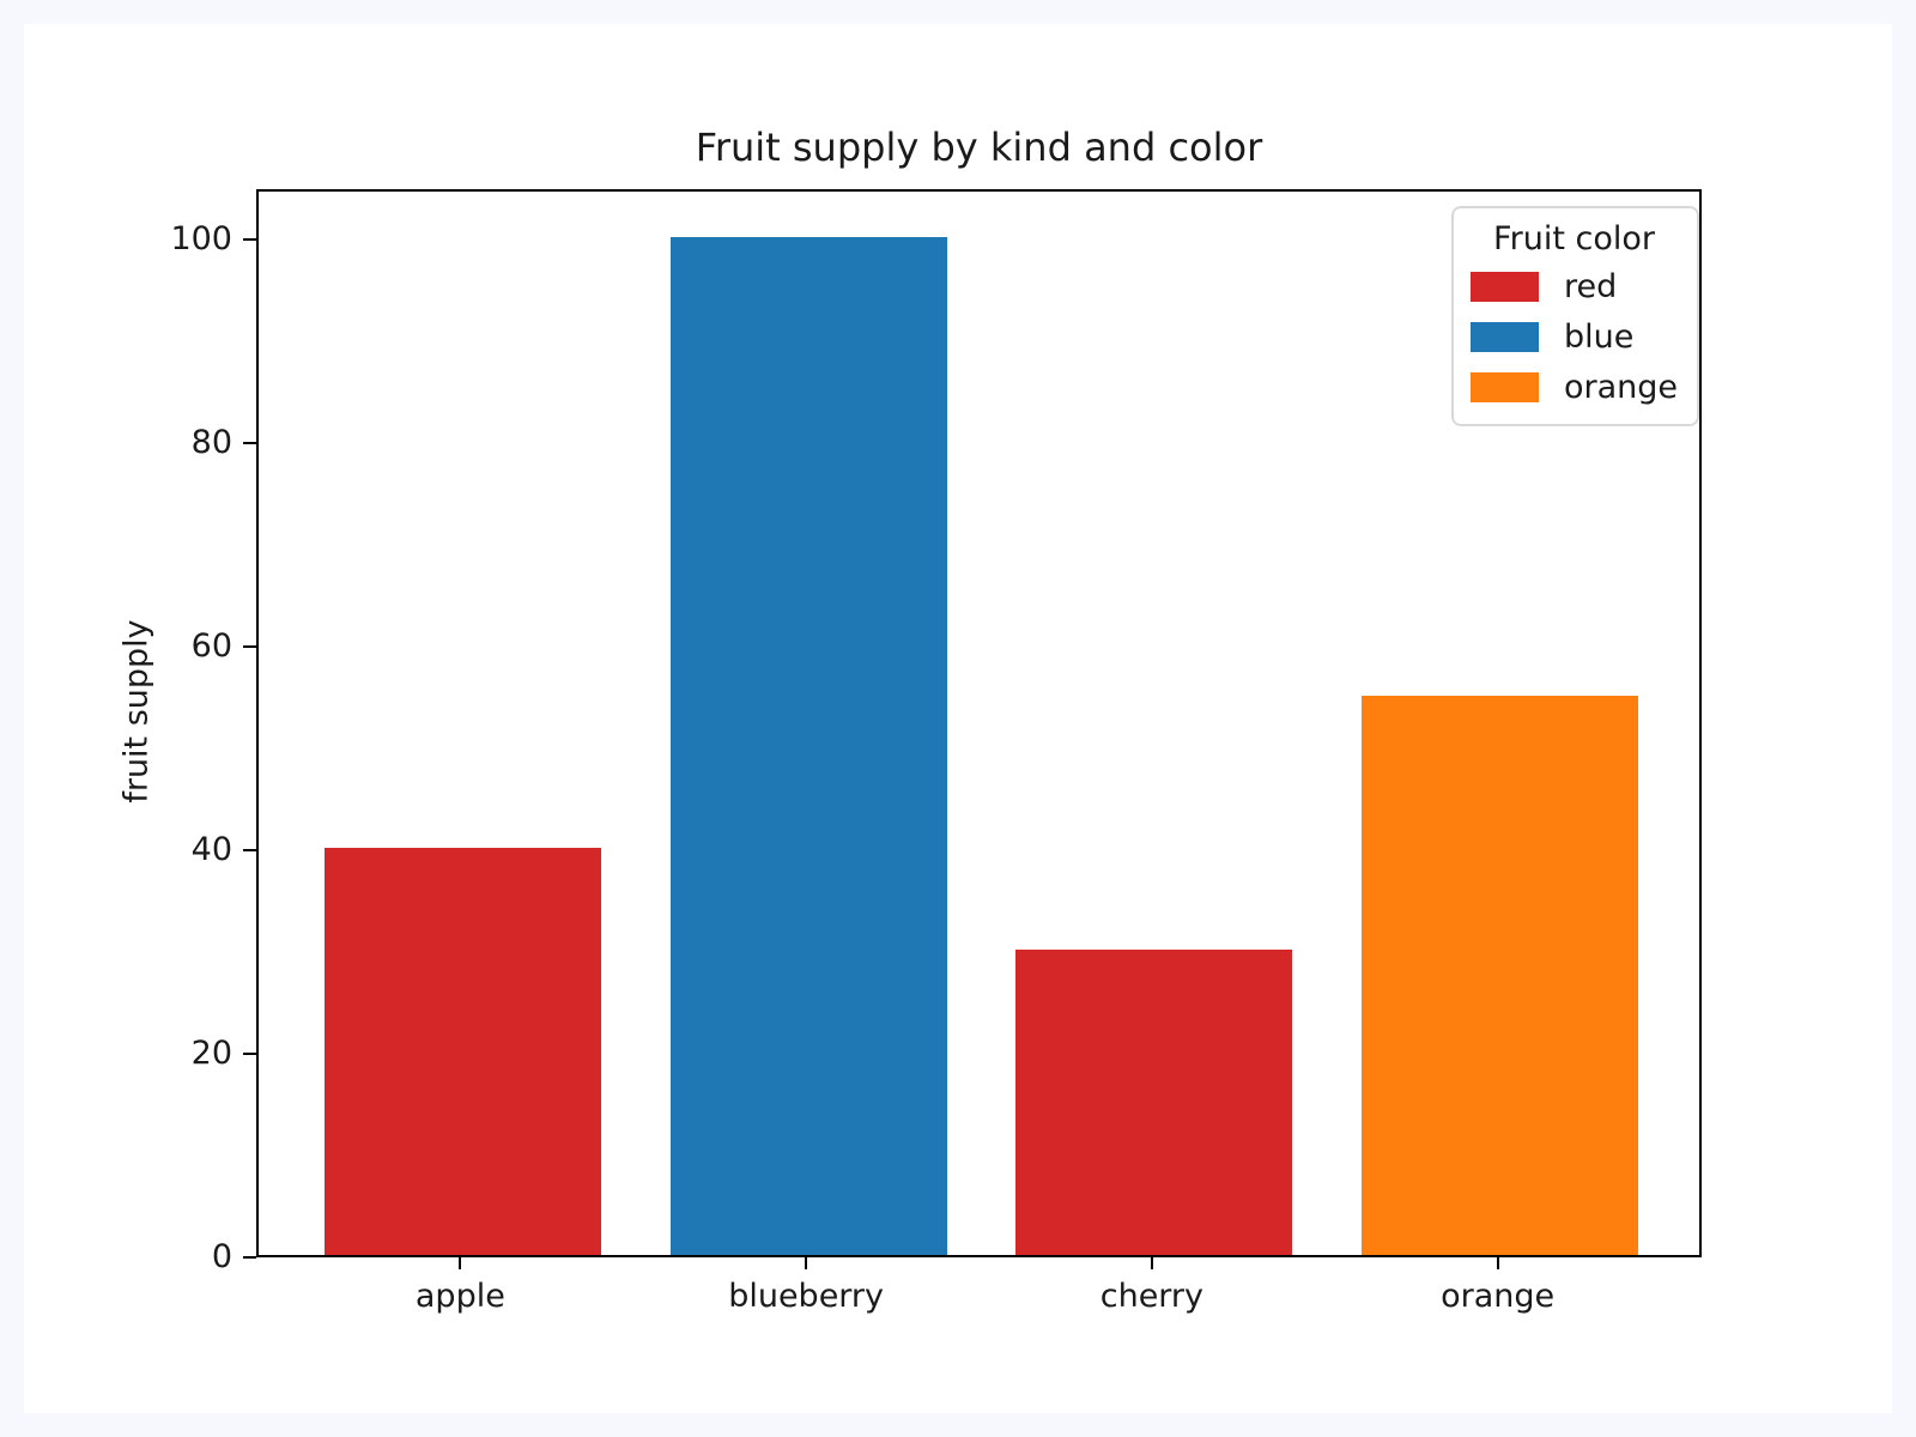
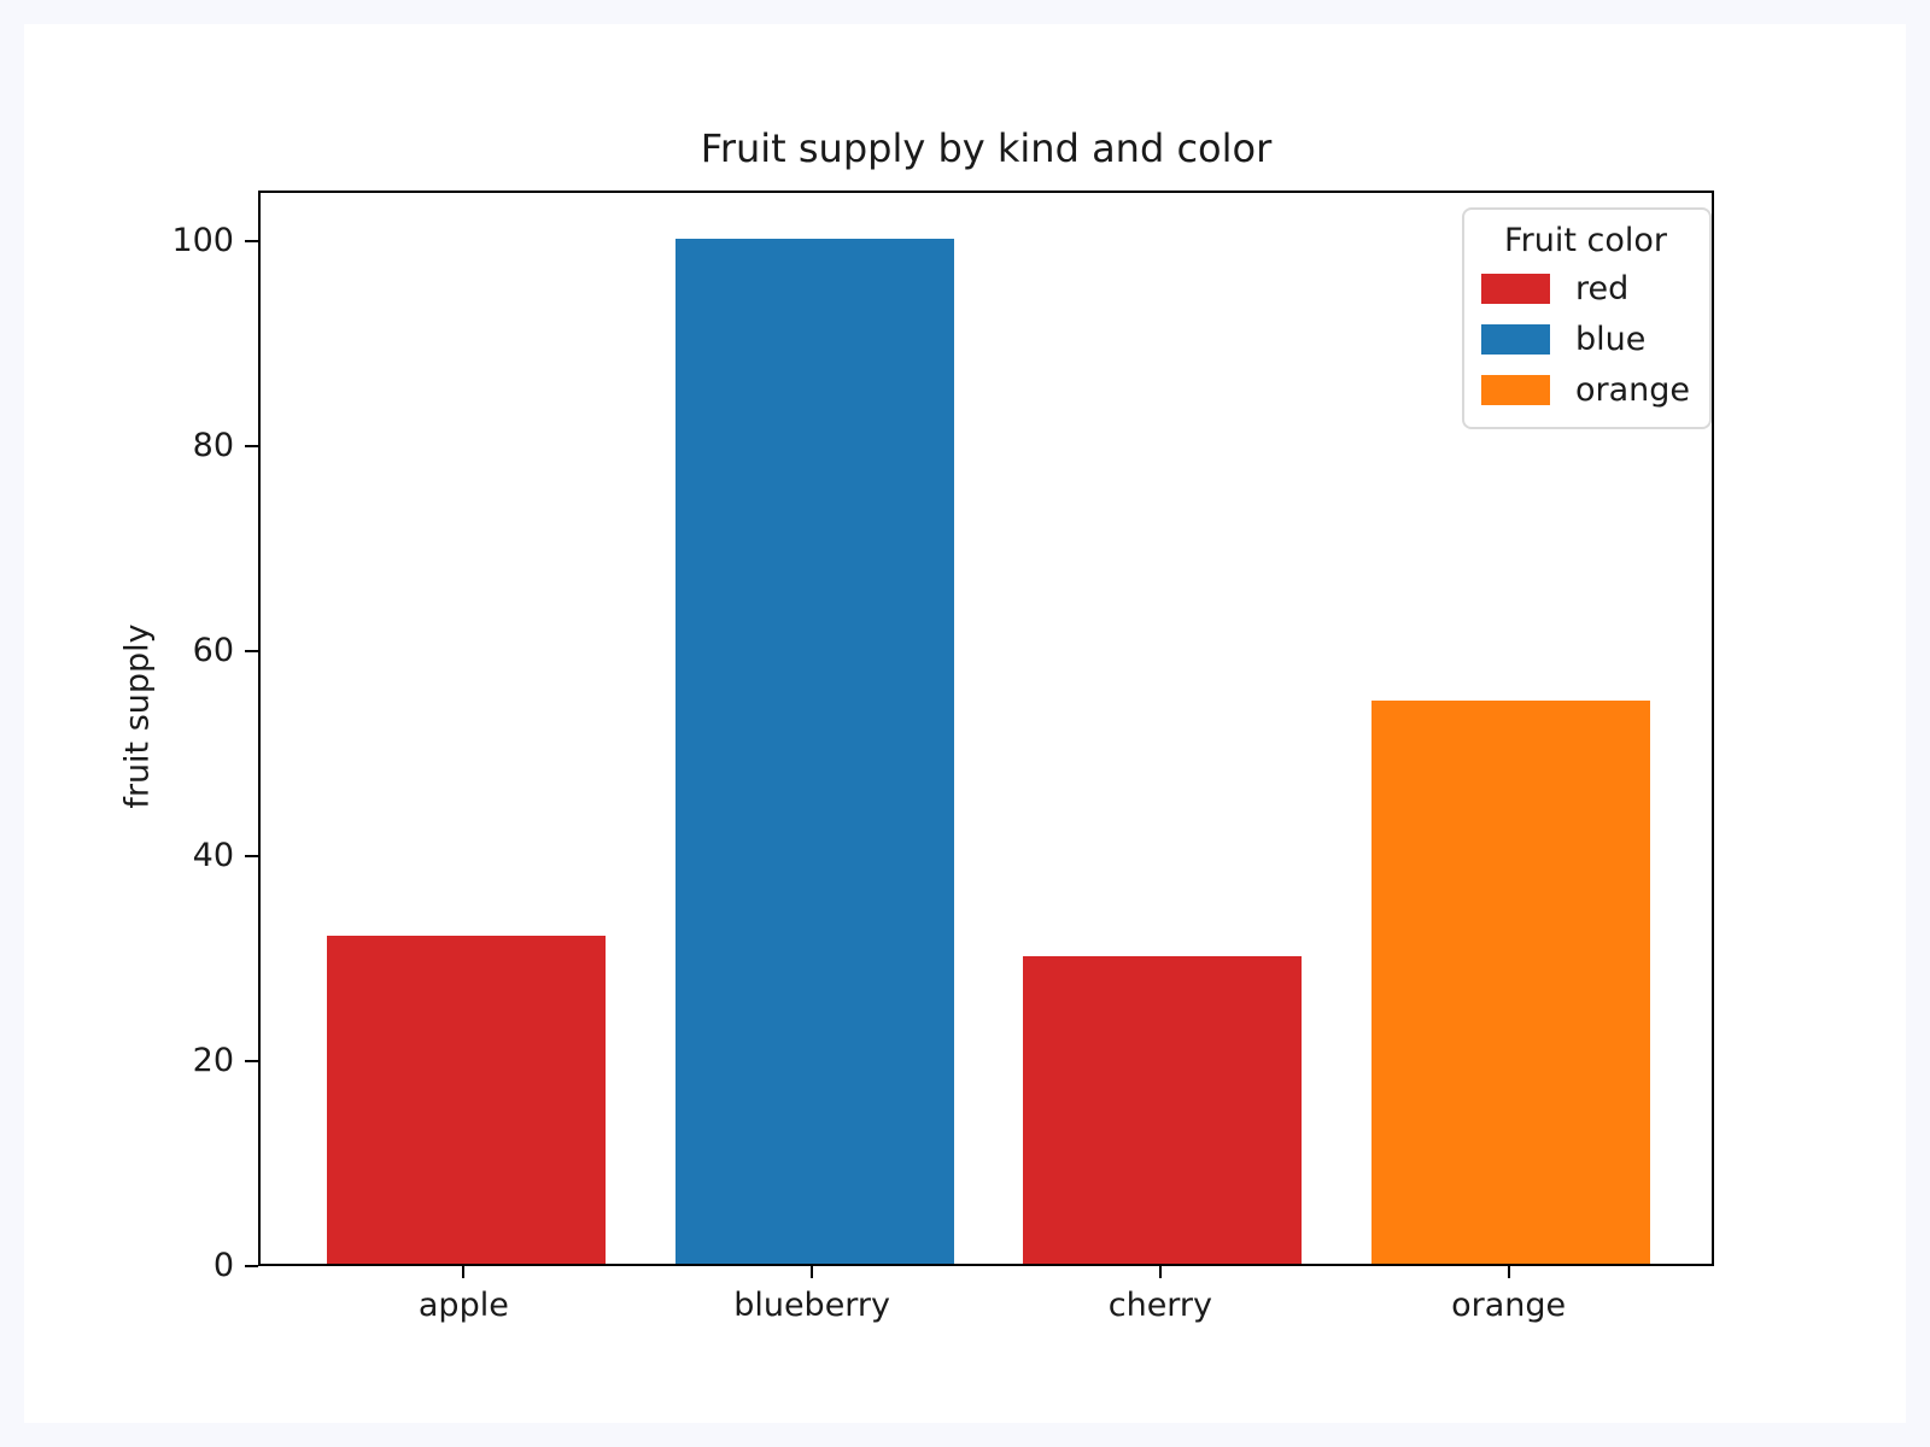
apple: 40 -> 32
